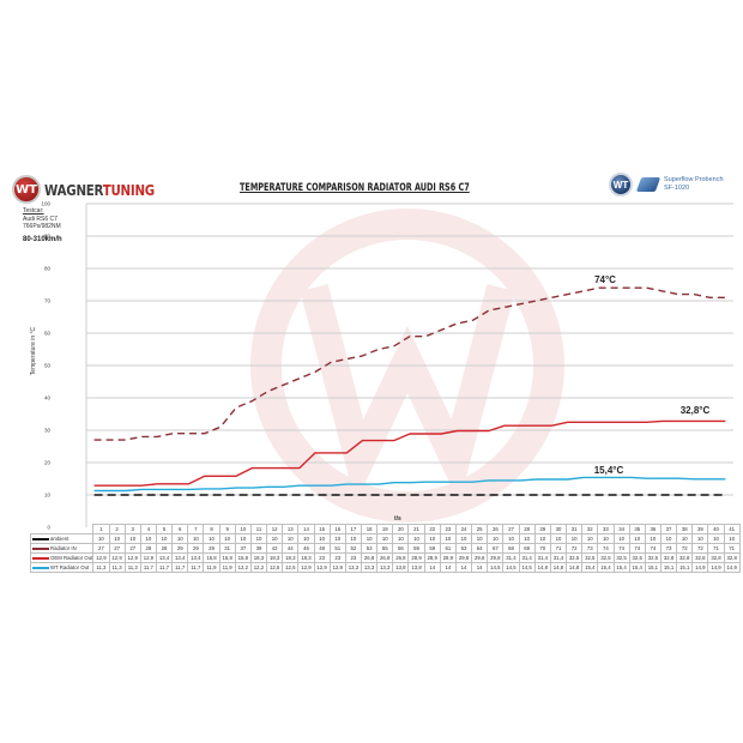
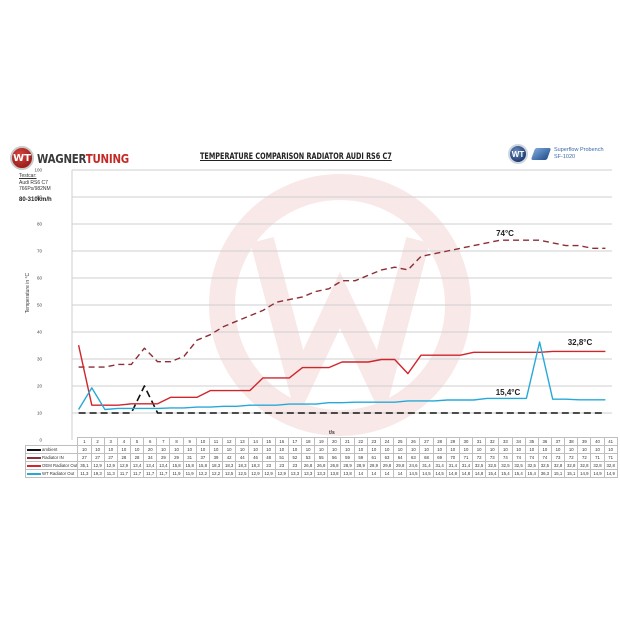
OEM Radiator Out/1: 12,9 -> 35,1
WT Radiator Out/2: 11,3 -> 19,3
ambient/6: 10 -> 20
Radiator IN/6: 29 -> 34
Radiator IN/26: 67 -> 63
OEM Radiator Out/26: 29,8 -> 24,6
WT Radiator Out/36: 15,1 -> 36,3
